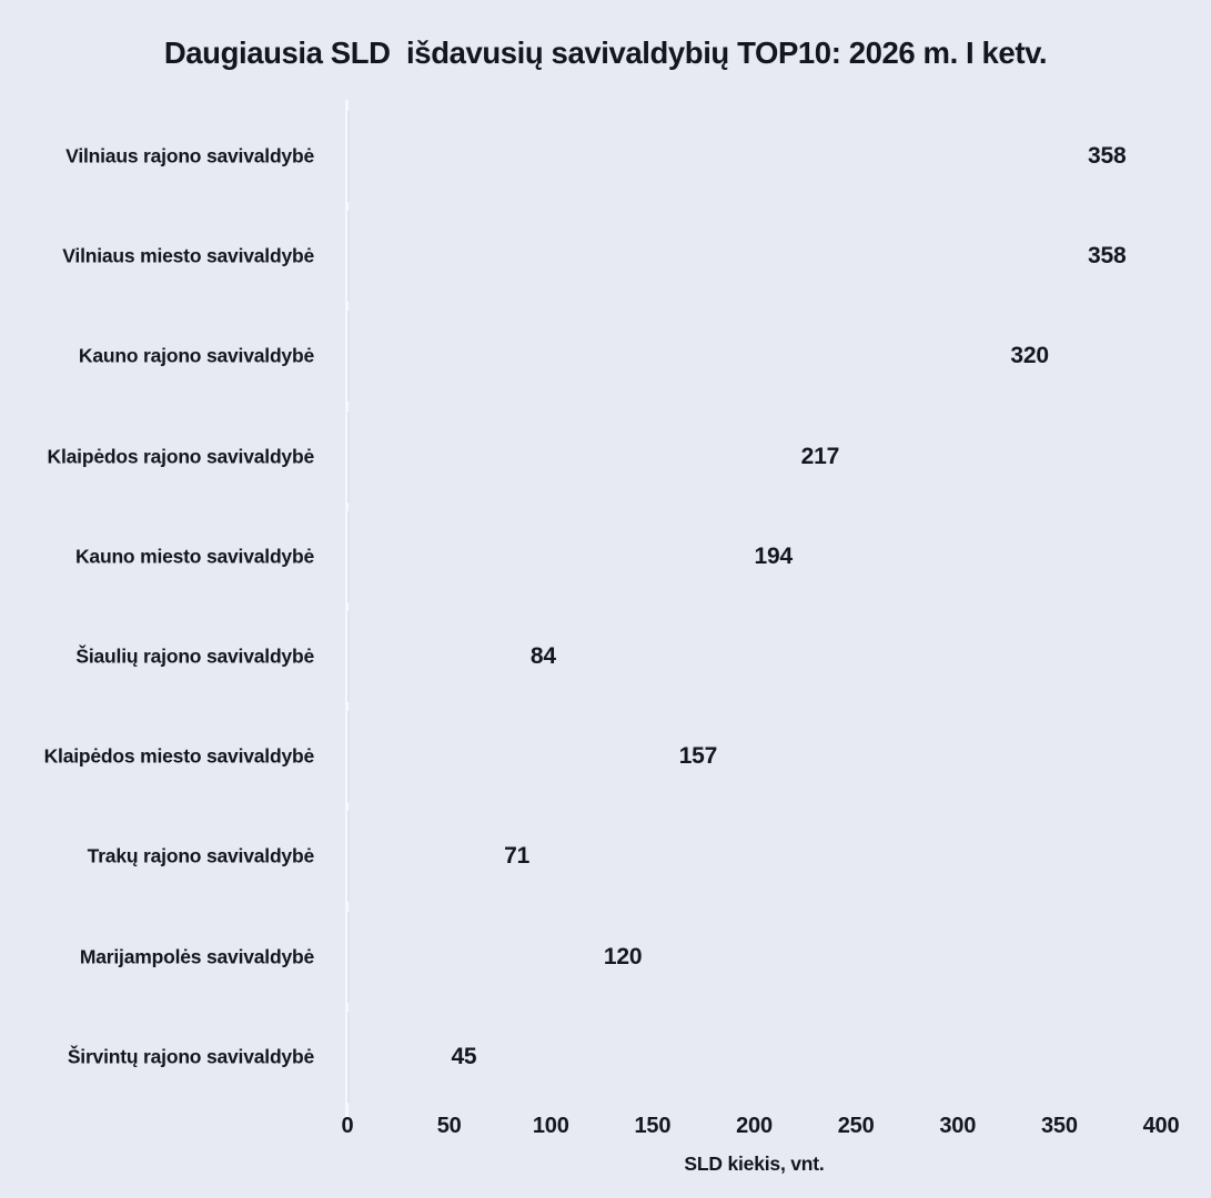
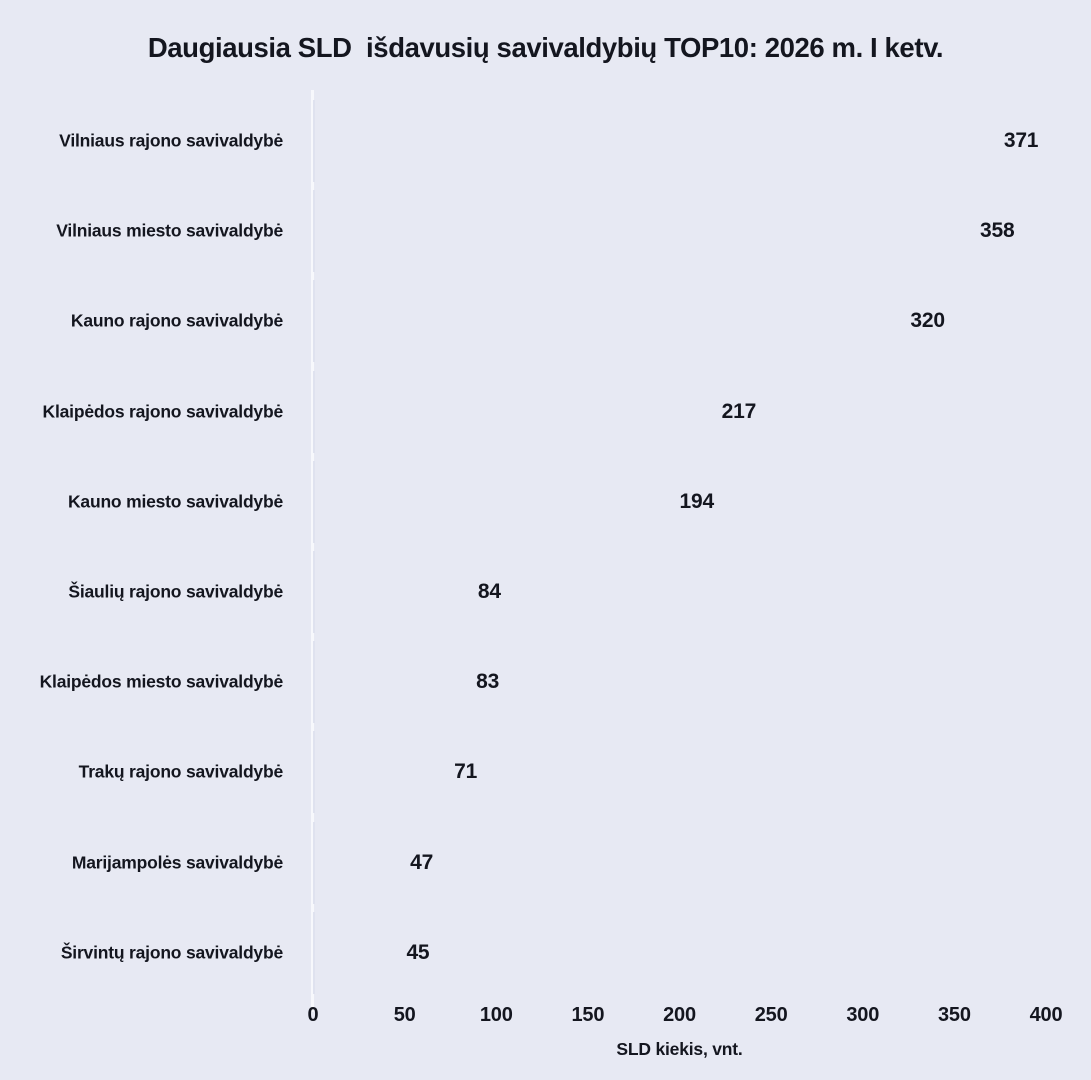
Vilniaus rajono savivaldybė: 358 -> 371
Klaipėdos miesto savivaldybė: 157 -> 83
Marijampolės savivaldybė: 120 -> 47
